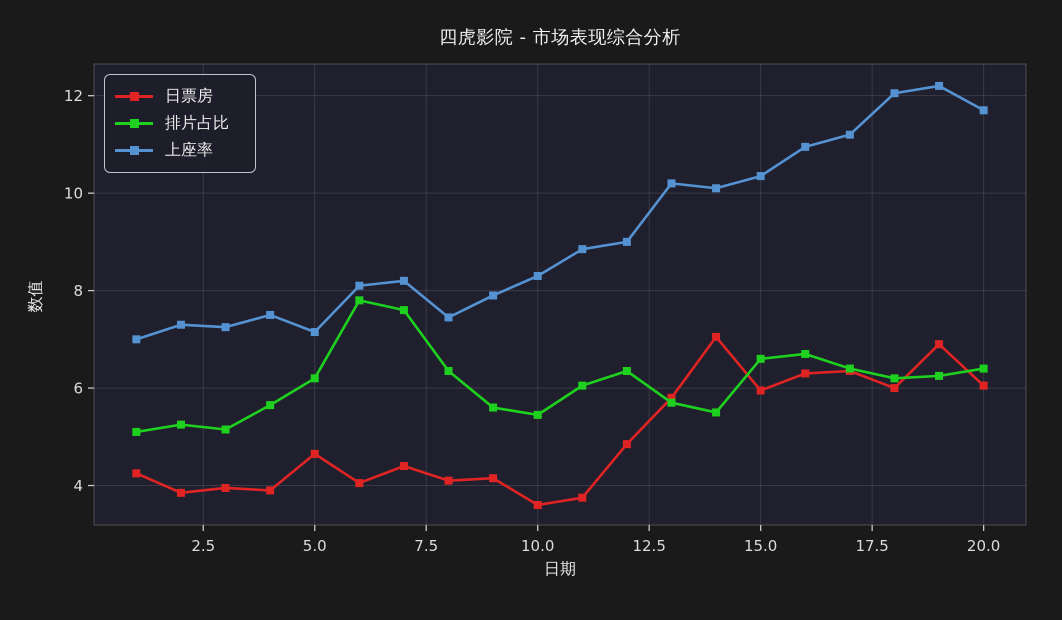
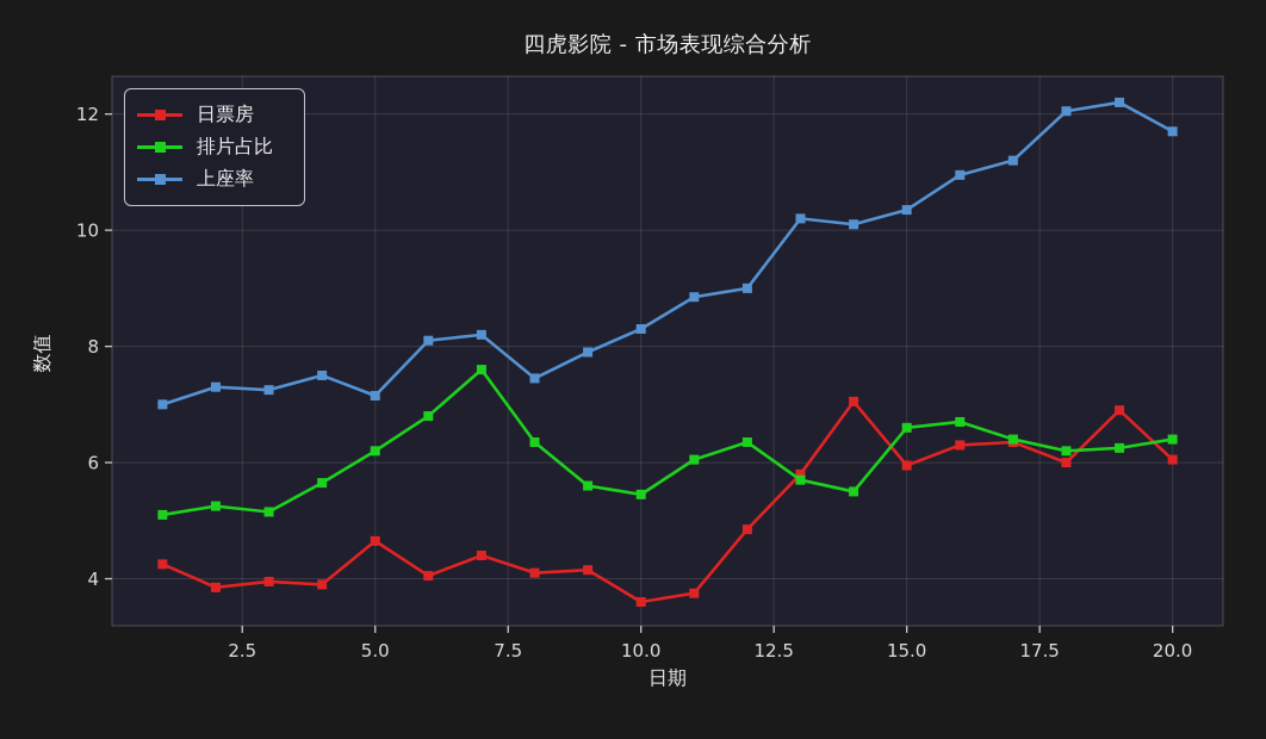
排片占比/6: 7.8 -> 6.8
